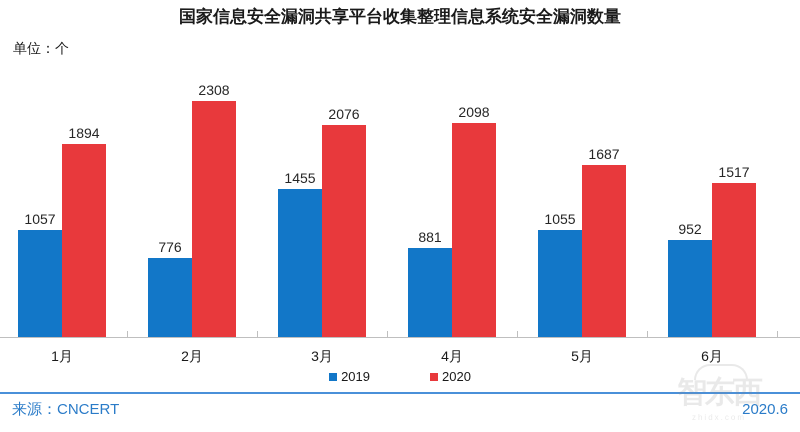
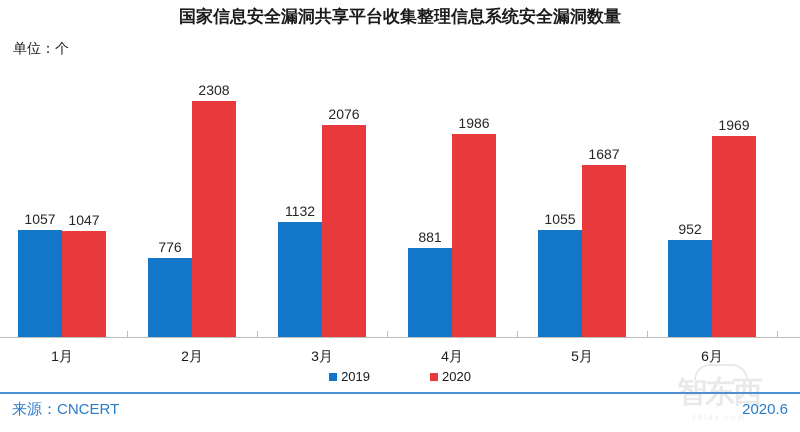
2020/1月: 1894 -> 1047
2019/3月: 1455 -> 1132
2020/4月: 2098 -> 1986
2020/6月: 1517 -> 1969
